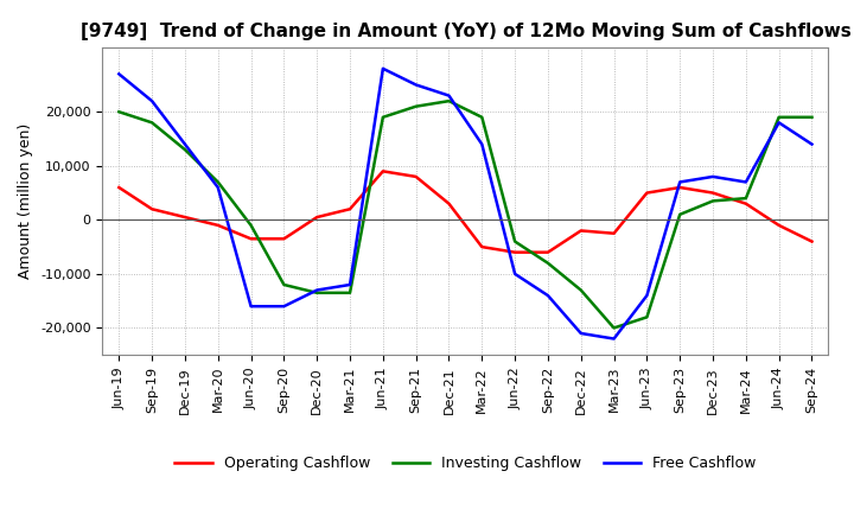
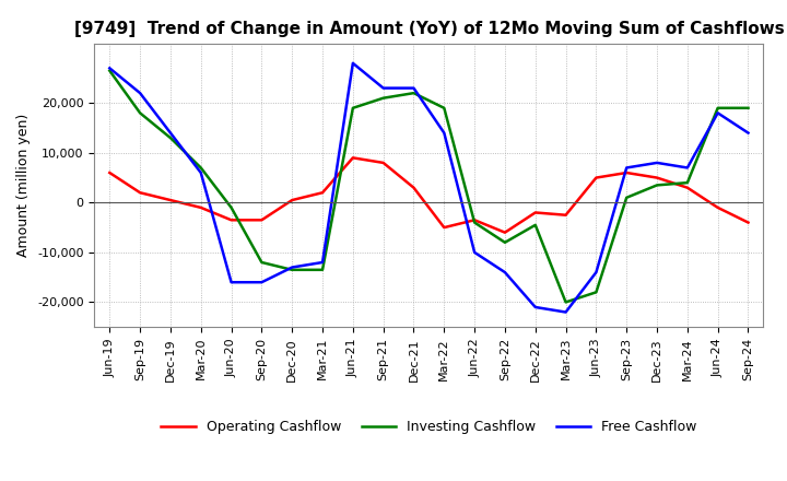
Investing Cashflow/Jun-19: 20,000 -> 26,500
Free Cashflow/Sep-21: 25,000 -> 23,000
Operating Cashflow/Jun-22: -6,000 -> -3,500
Investing Cashflow/Dec-22: -13,000 -> -4,500
